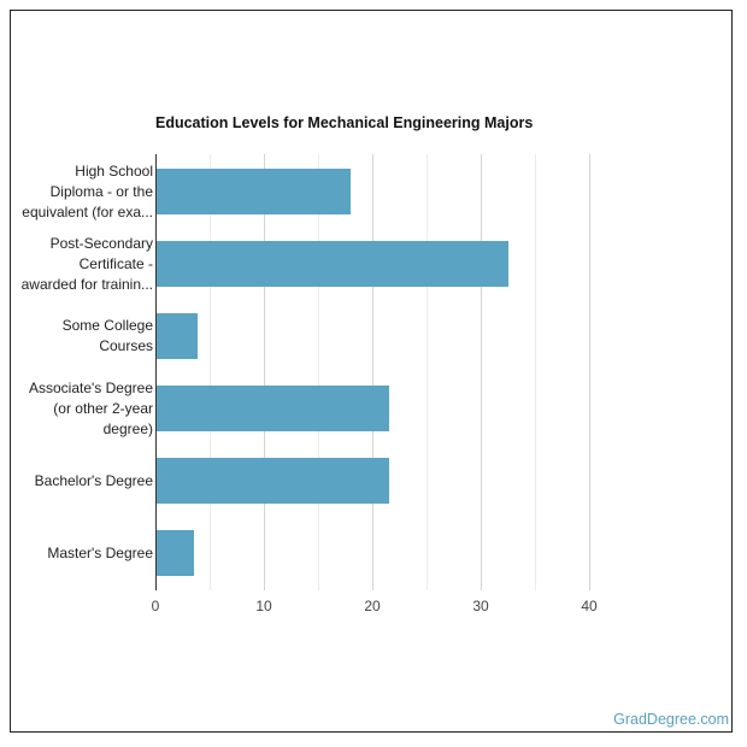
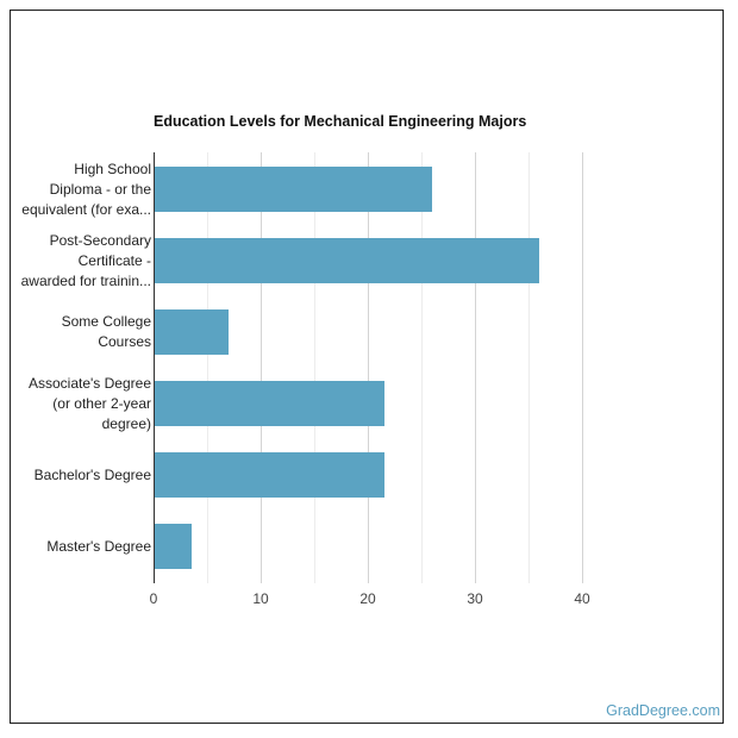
High School Diploma - or the equivalent (for exa...: 18 -> 26
Post-Secondary Certificate - awarded for trainin...: 33 -> 36
Some College Courses: 4 -> 7
